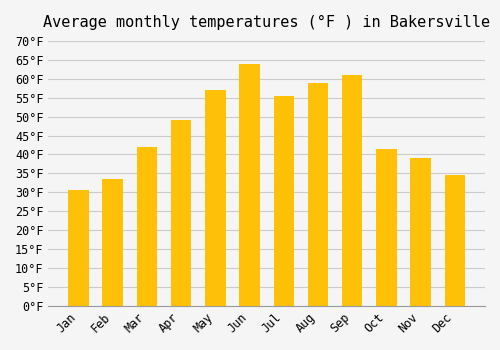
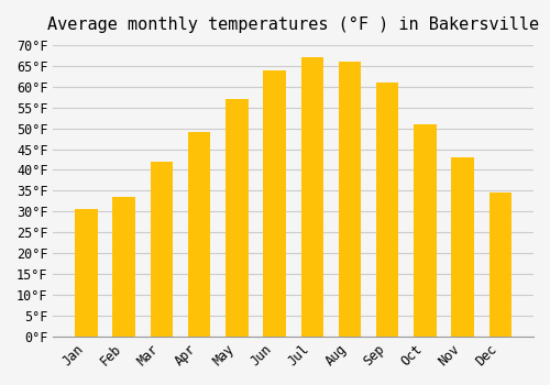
Jul: 55.5°F -> 67.0°F
Aug: 59.0°F -> 66.0°F
Oct: 41.5°F -> 51.0°F
Nov: 39.0°F -> 43.0°F
